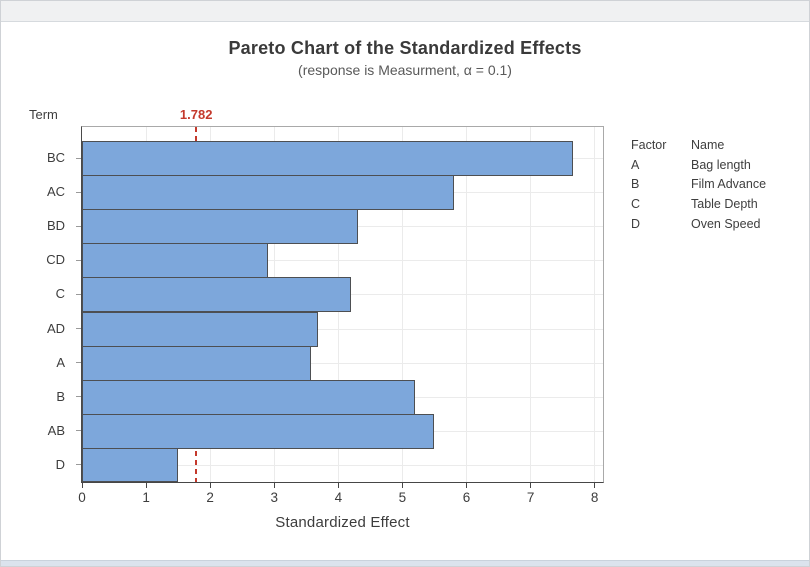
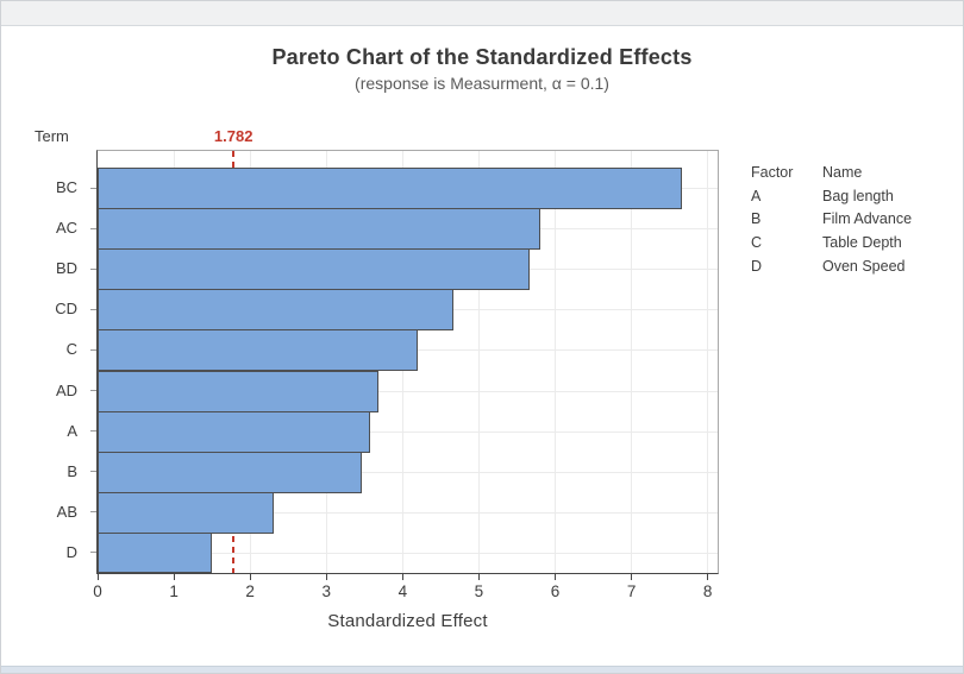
BD: 4.3 -> 5.7
CD: 2.9 -> 4.7
B: 5.2 -> 3.5
AB: 5.5 -> 2.3
